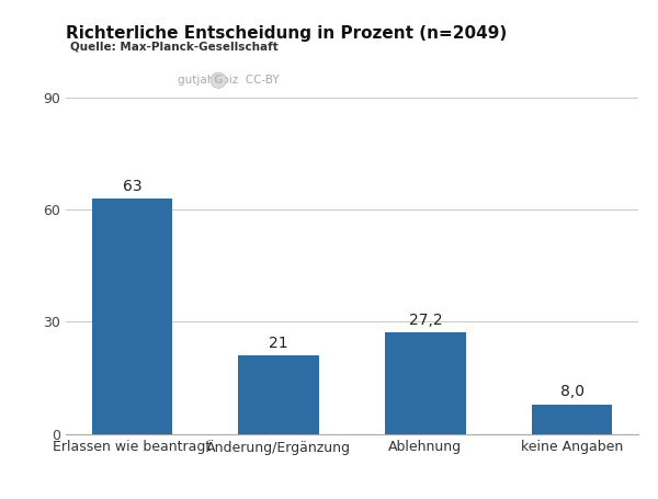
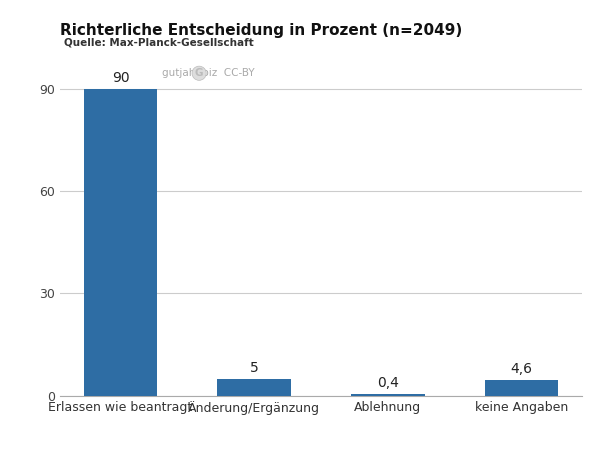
Erlassen wie beantragt: 63 -> 90
Änderung/Ergänzung: 21 -> 5
Ablehnung: 27,2 -> 0,4
keine Angaben: 8,0 -> 4,6
